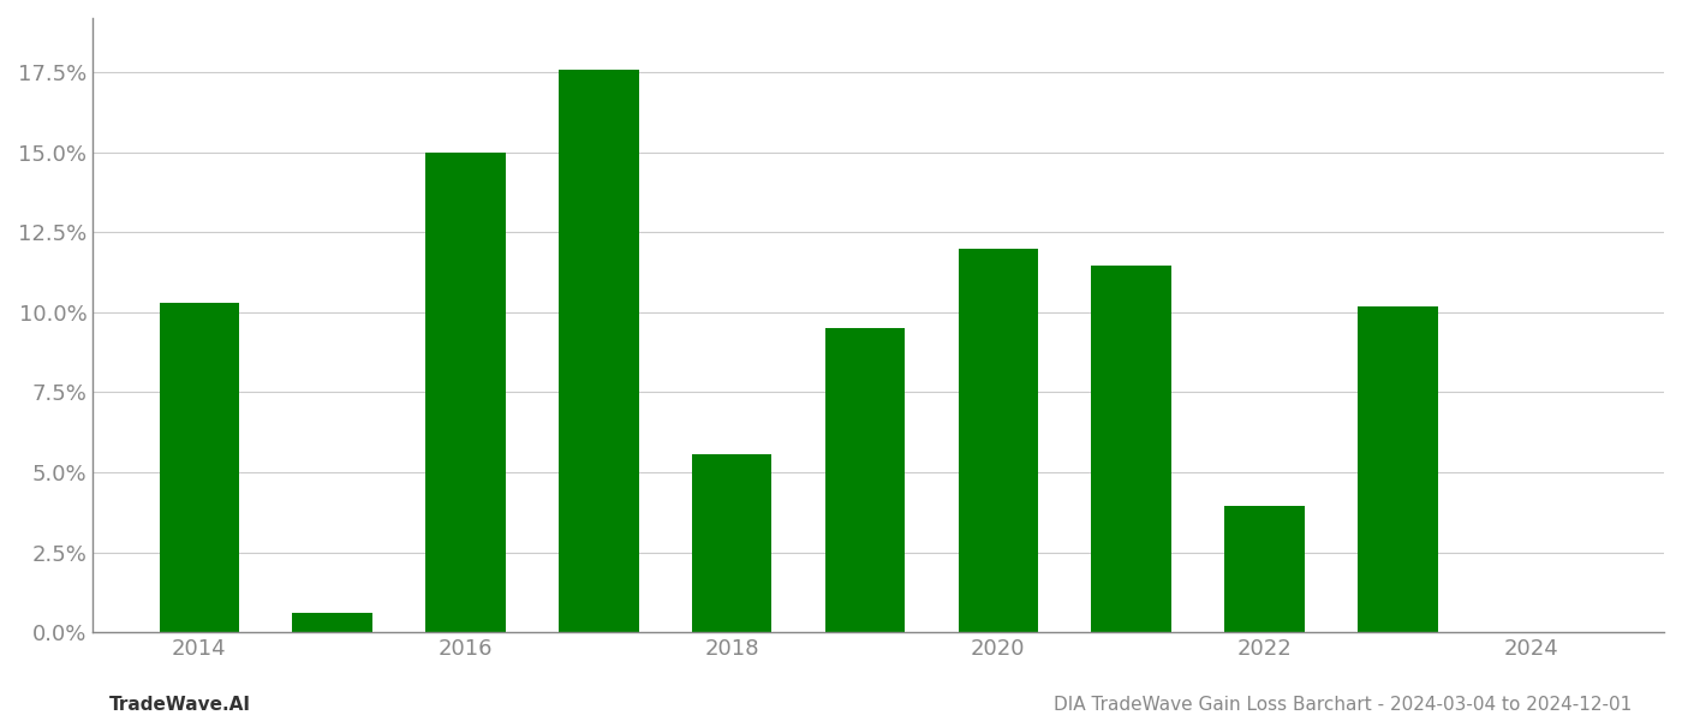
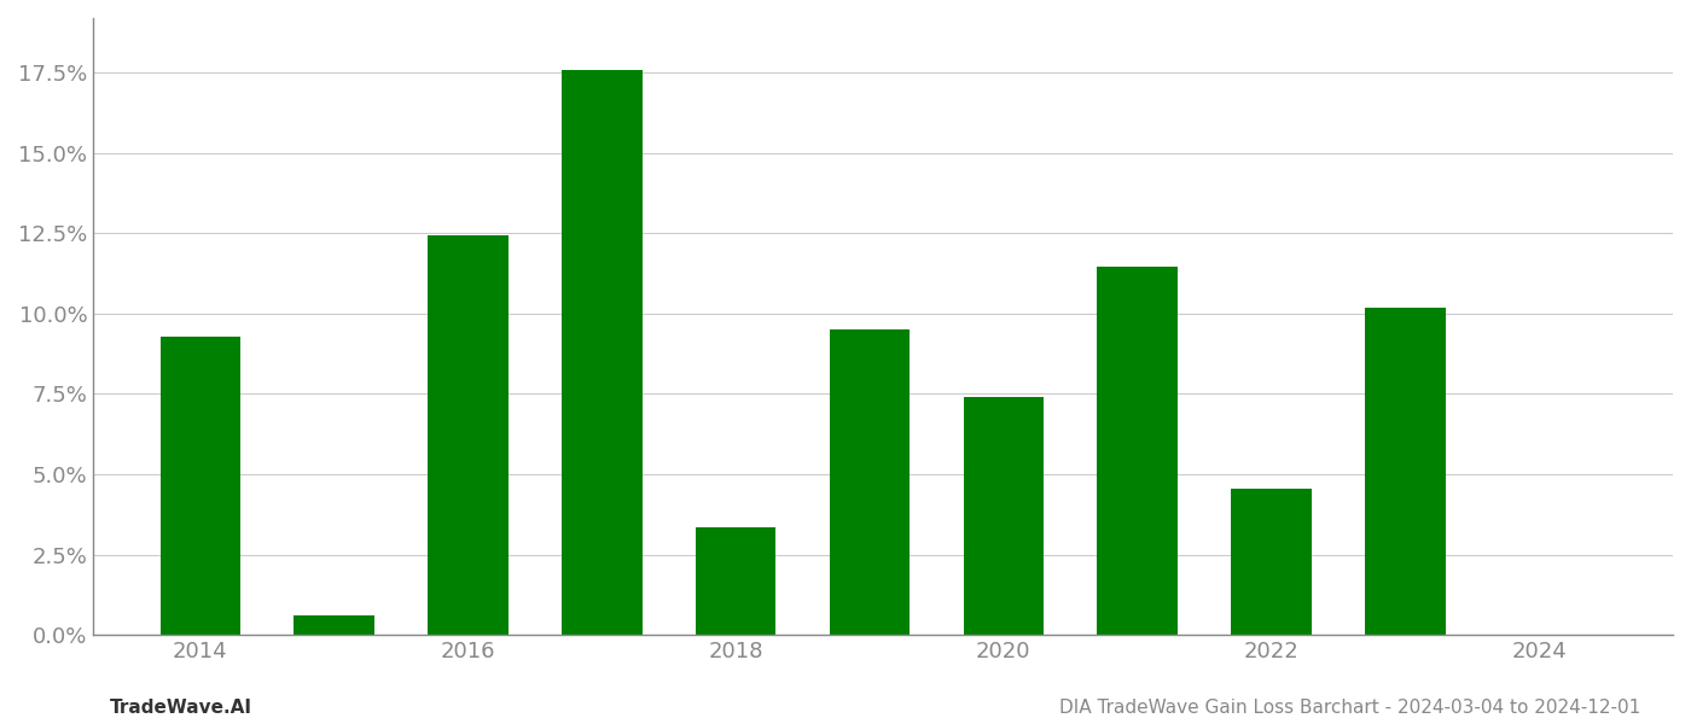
2014: 10.30% -> 9.30%
2016: 15.00% -> 12.45%
2018: 5.55% -> 3.35%
2020: 12.00% -> 7.40%
2022: 3.95% -> 4.55%
